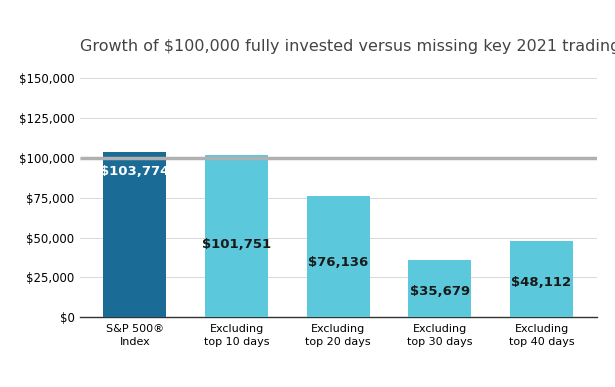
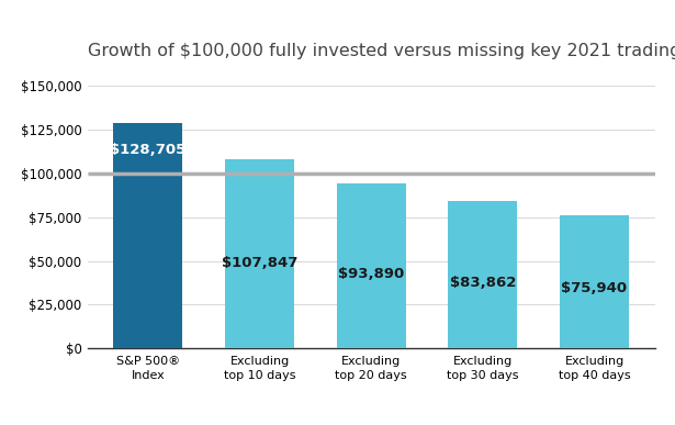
S&P 500® Index: $103,774 -> $128,705
Excluding top 10 days: $101,751 -> $107,847
Excluding top 20 days: $76,136 -> $93,890
Excluding top 30 days: $35,679 -> $83,862
Excluding top 40 days: $48,112 -> $75,940
